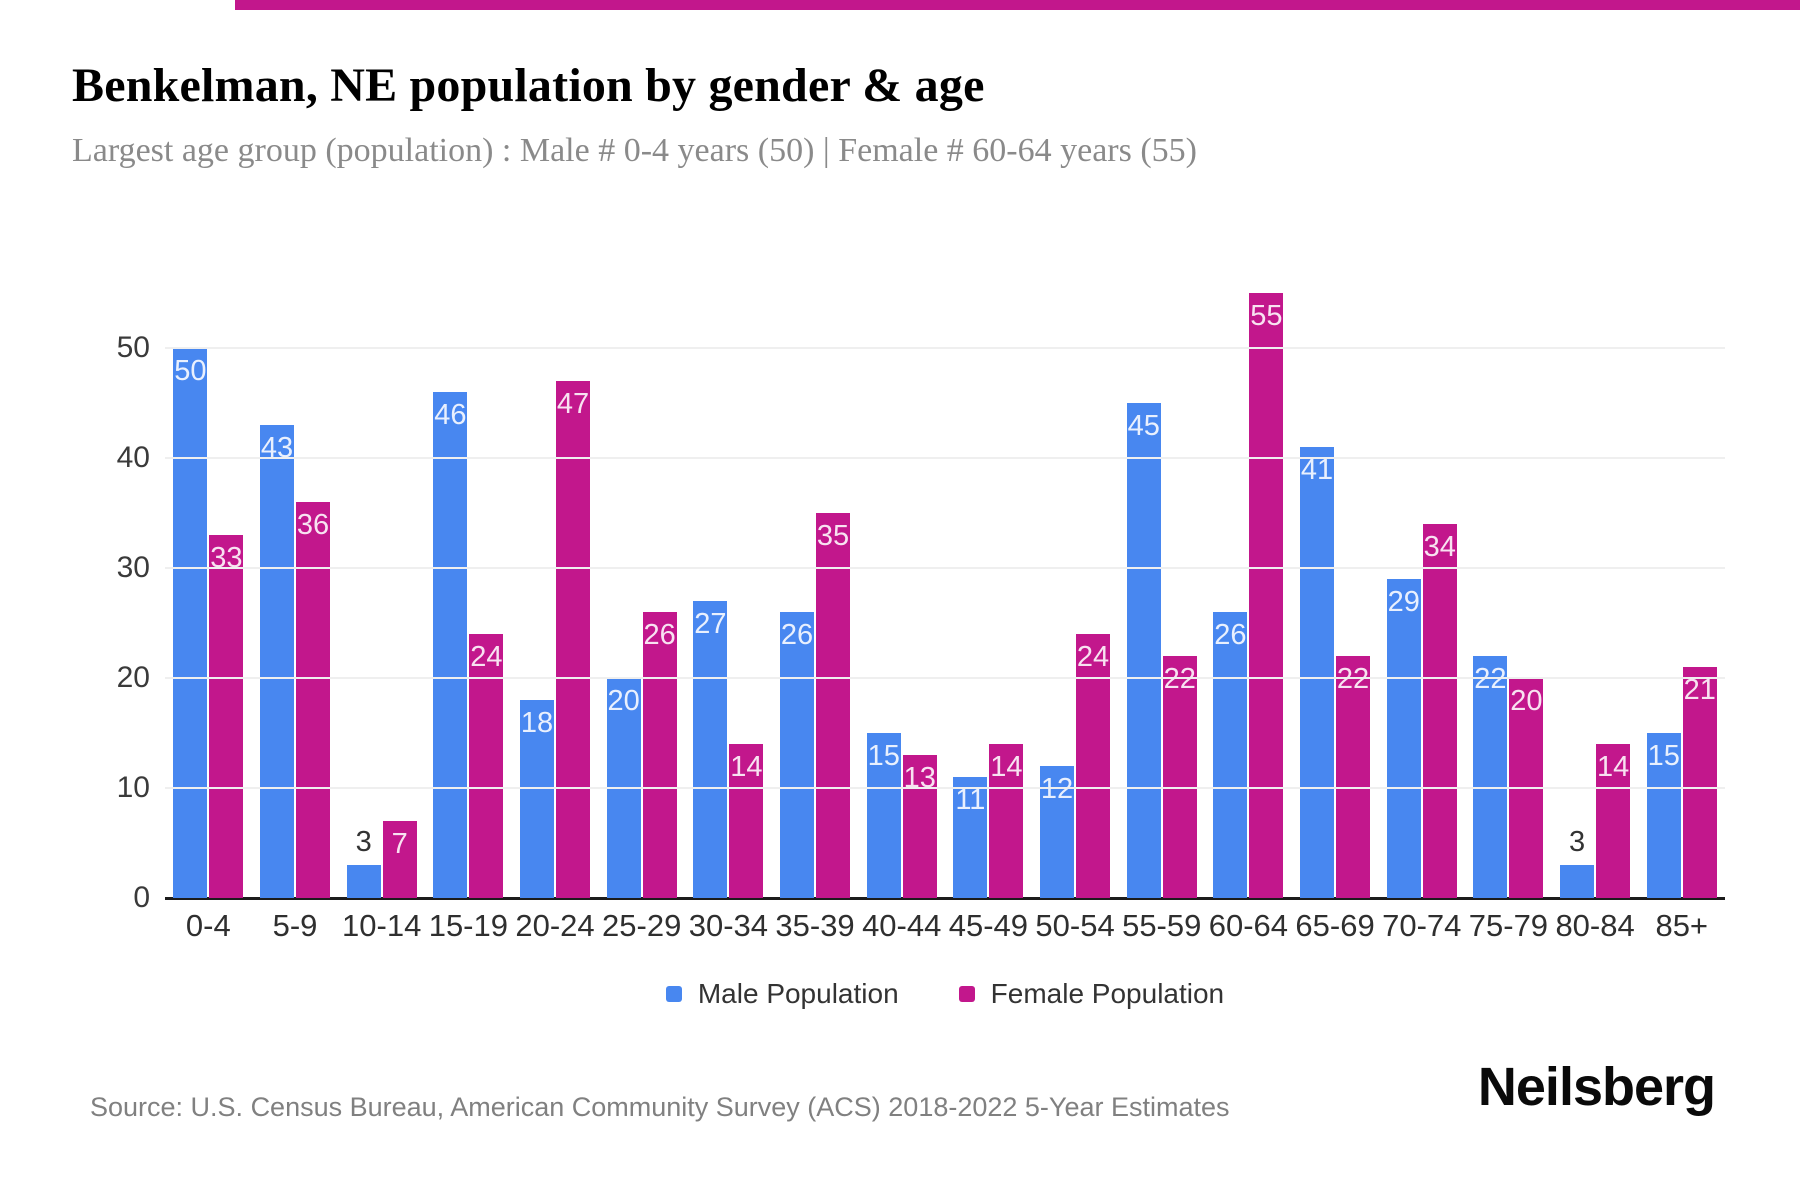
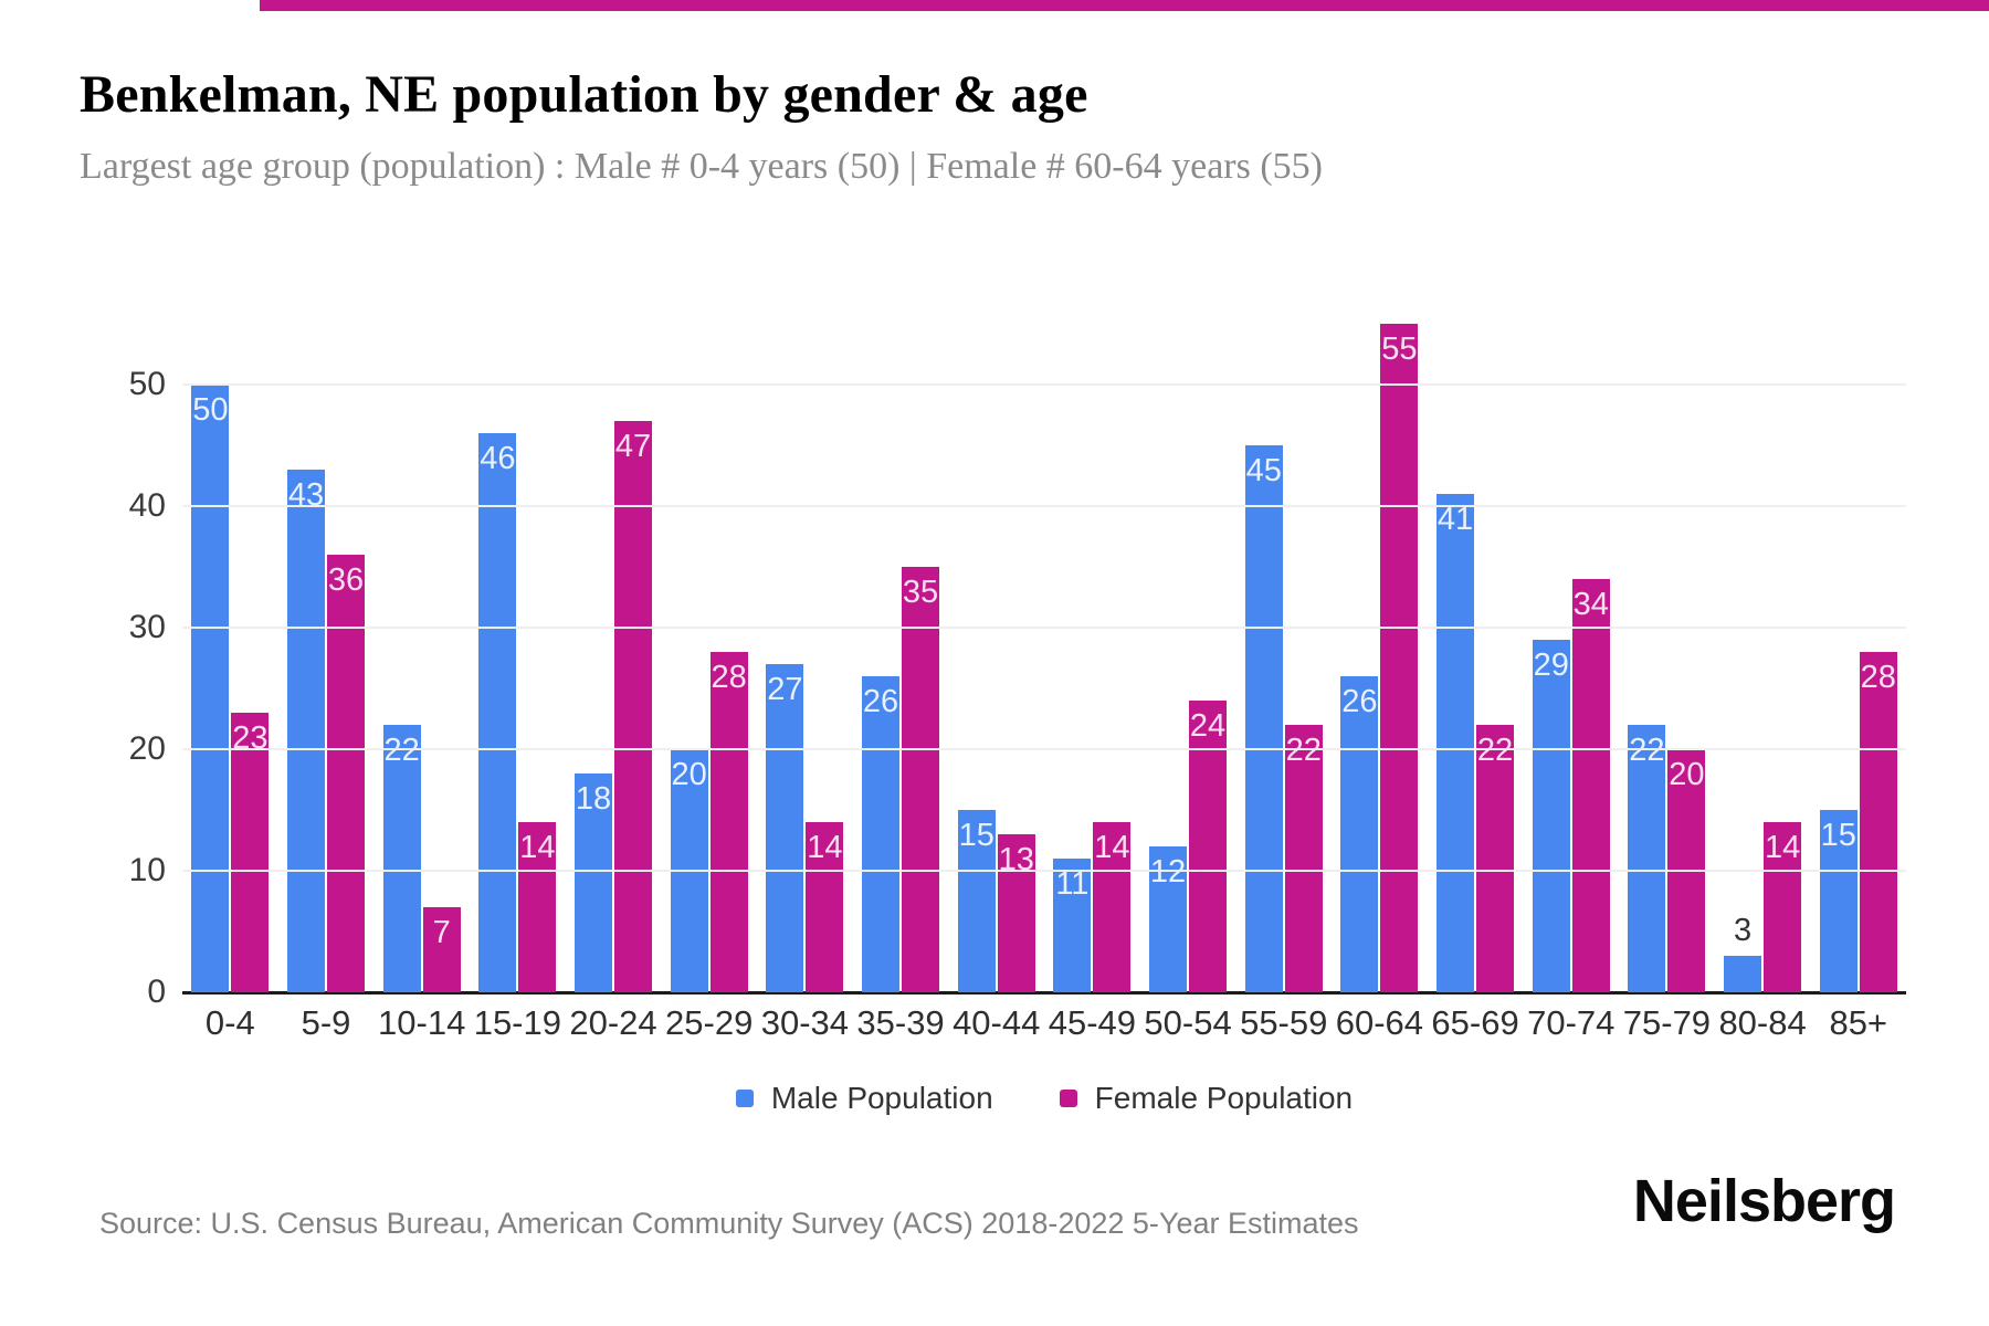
Female Population/0-4: 33 -> 23
Male Population/10-14: 3 -> 22
Female Population/15-19: 24 -> 14
Female Population/25-29: 26 -> 28
Female Population/85+: 21 -> 28
